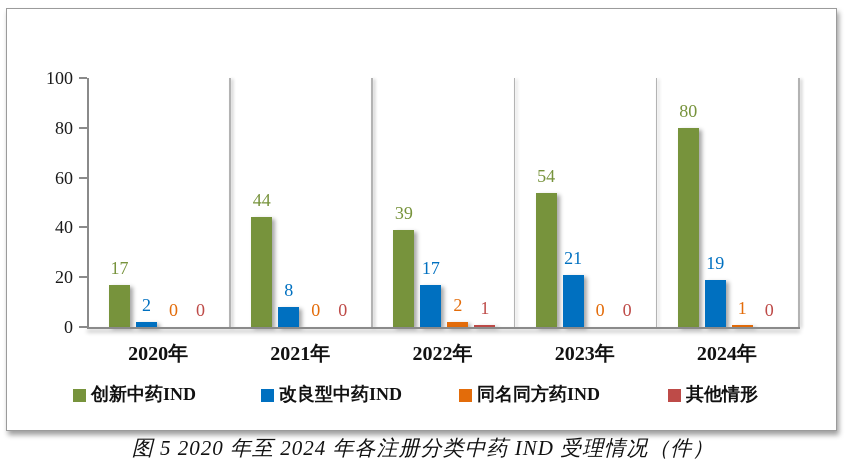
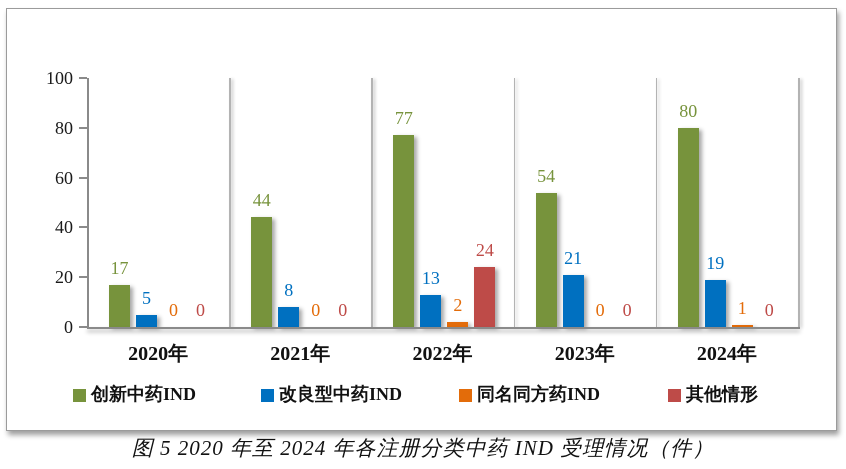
改良型中药IND/2020年: 2 -> 5
创新中药IND/2022年: 39 -> 77
改良型中药IND/2022年: 17 -> 13
其他情形/2022年: 1 -> 24
